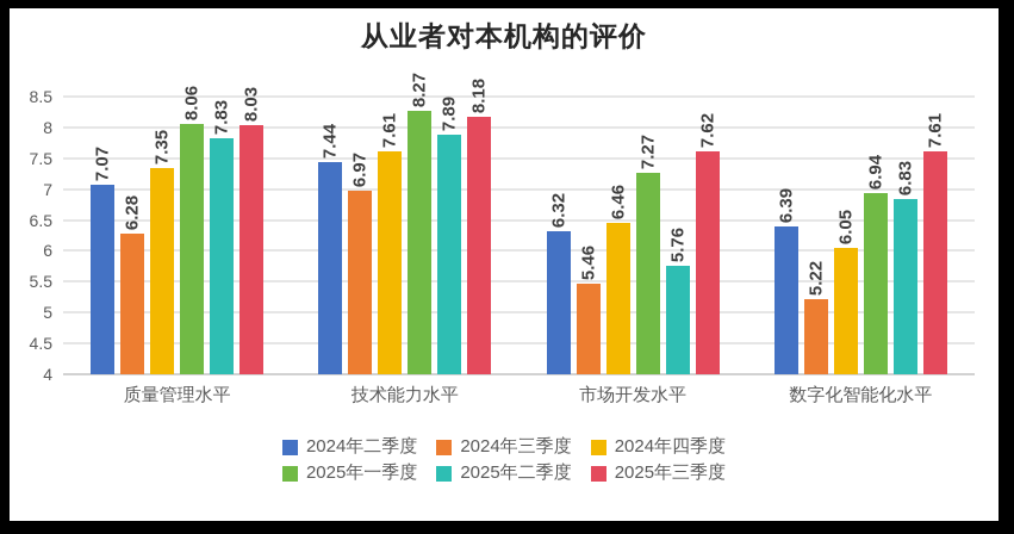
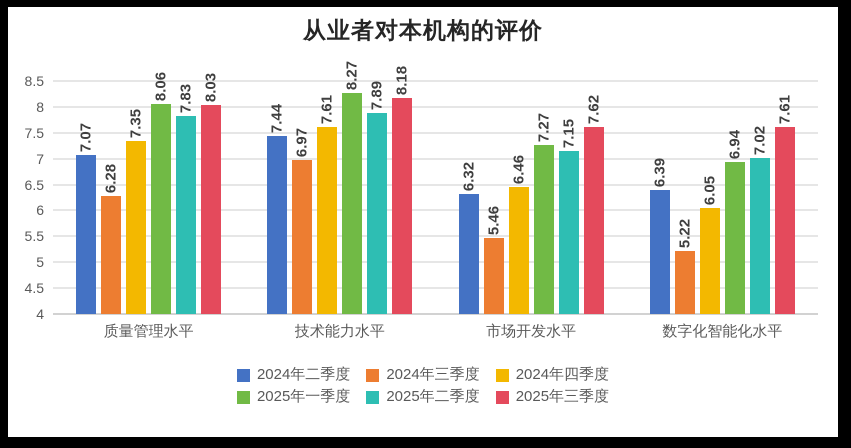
2025年二季度/市场开发水平: 5.76 -> 7.15
2025年二季度/数字化智能化水平: 6.83 -> 7.02
